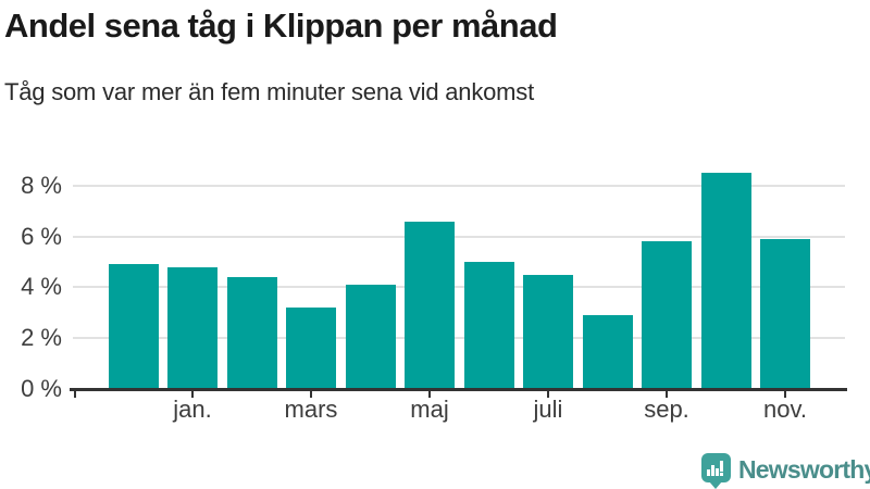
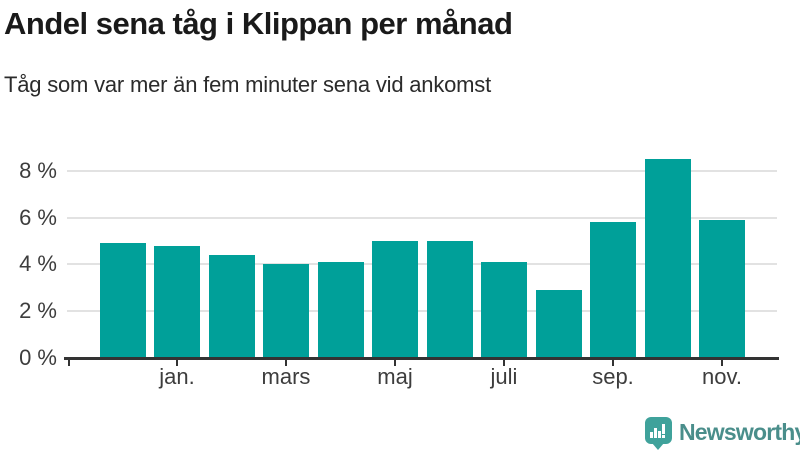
mars: 3.2% -> 4.0%
maj: 6.6% -> 5.0%
juli: 4.5% -> 4.1%
